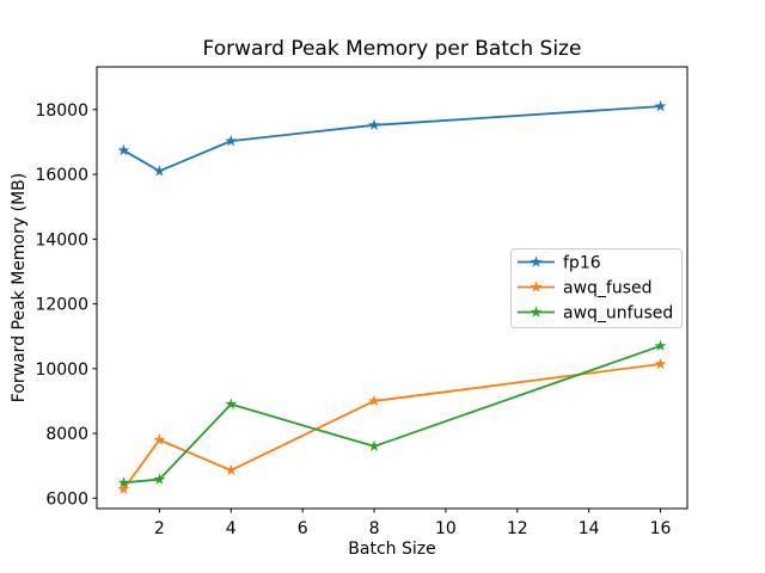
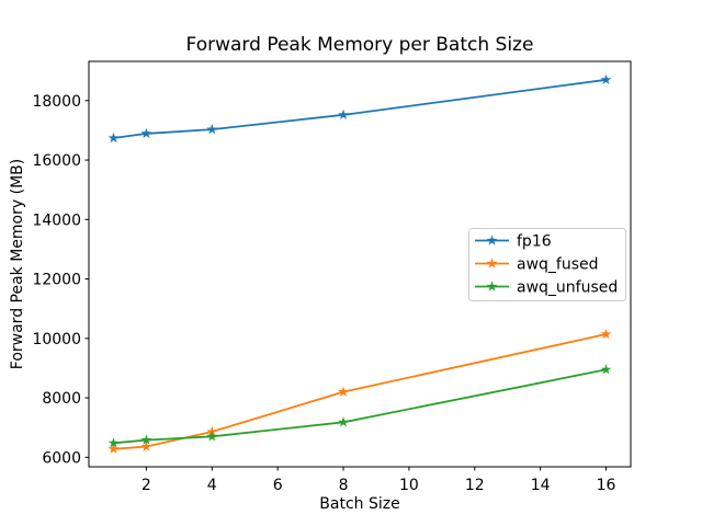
fp16/2: 16100 -> 16900
awq_fused/2: 7800 -> 6400
awq_unfused/4: 8900 -> 6700
awq_fused/8: 9000 -> 8200
awq_unfused/8: 7600 -> 7200
fp16/16: 18100 -> 18700
awq_unfused/16: 10700 -> 9000
